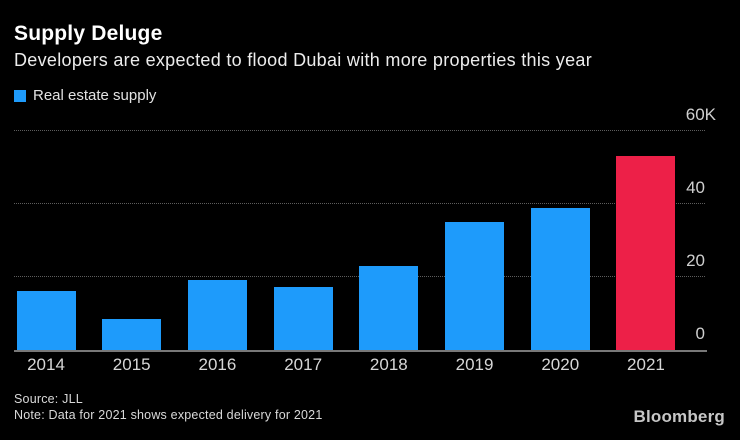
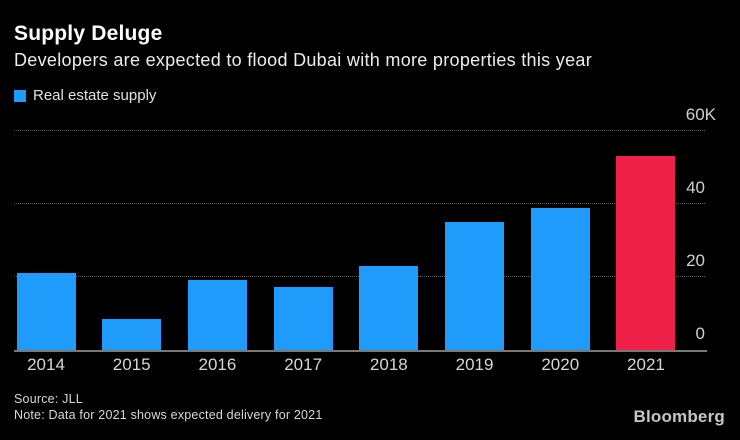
2014: 16K -> 21K
